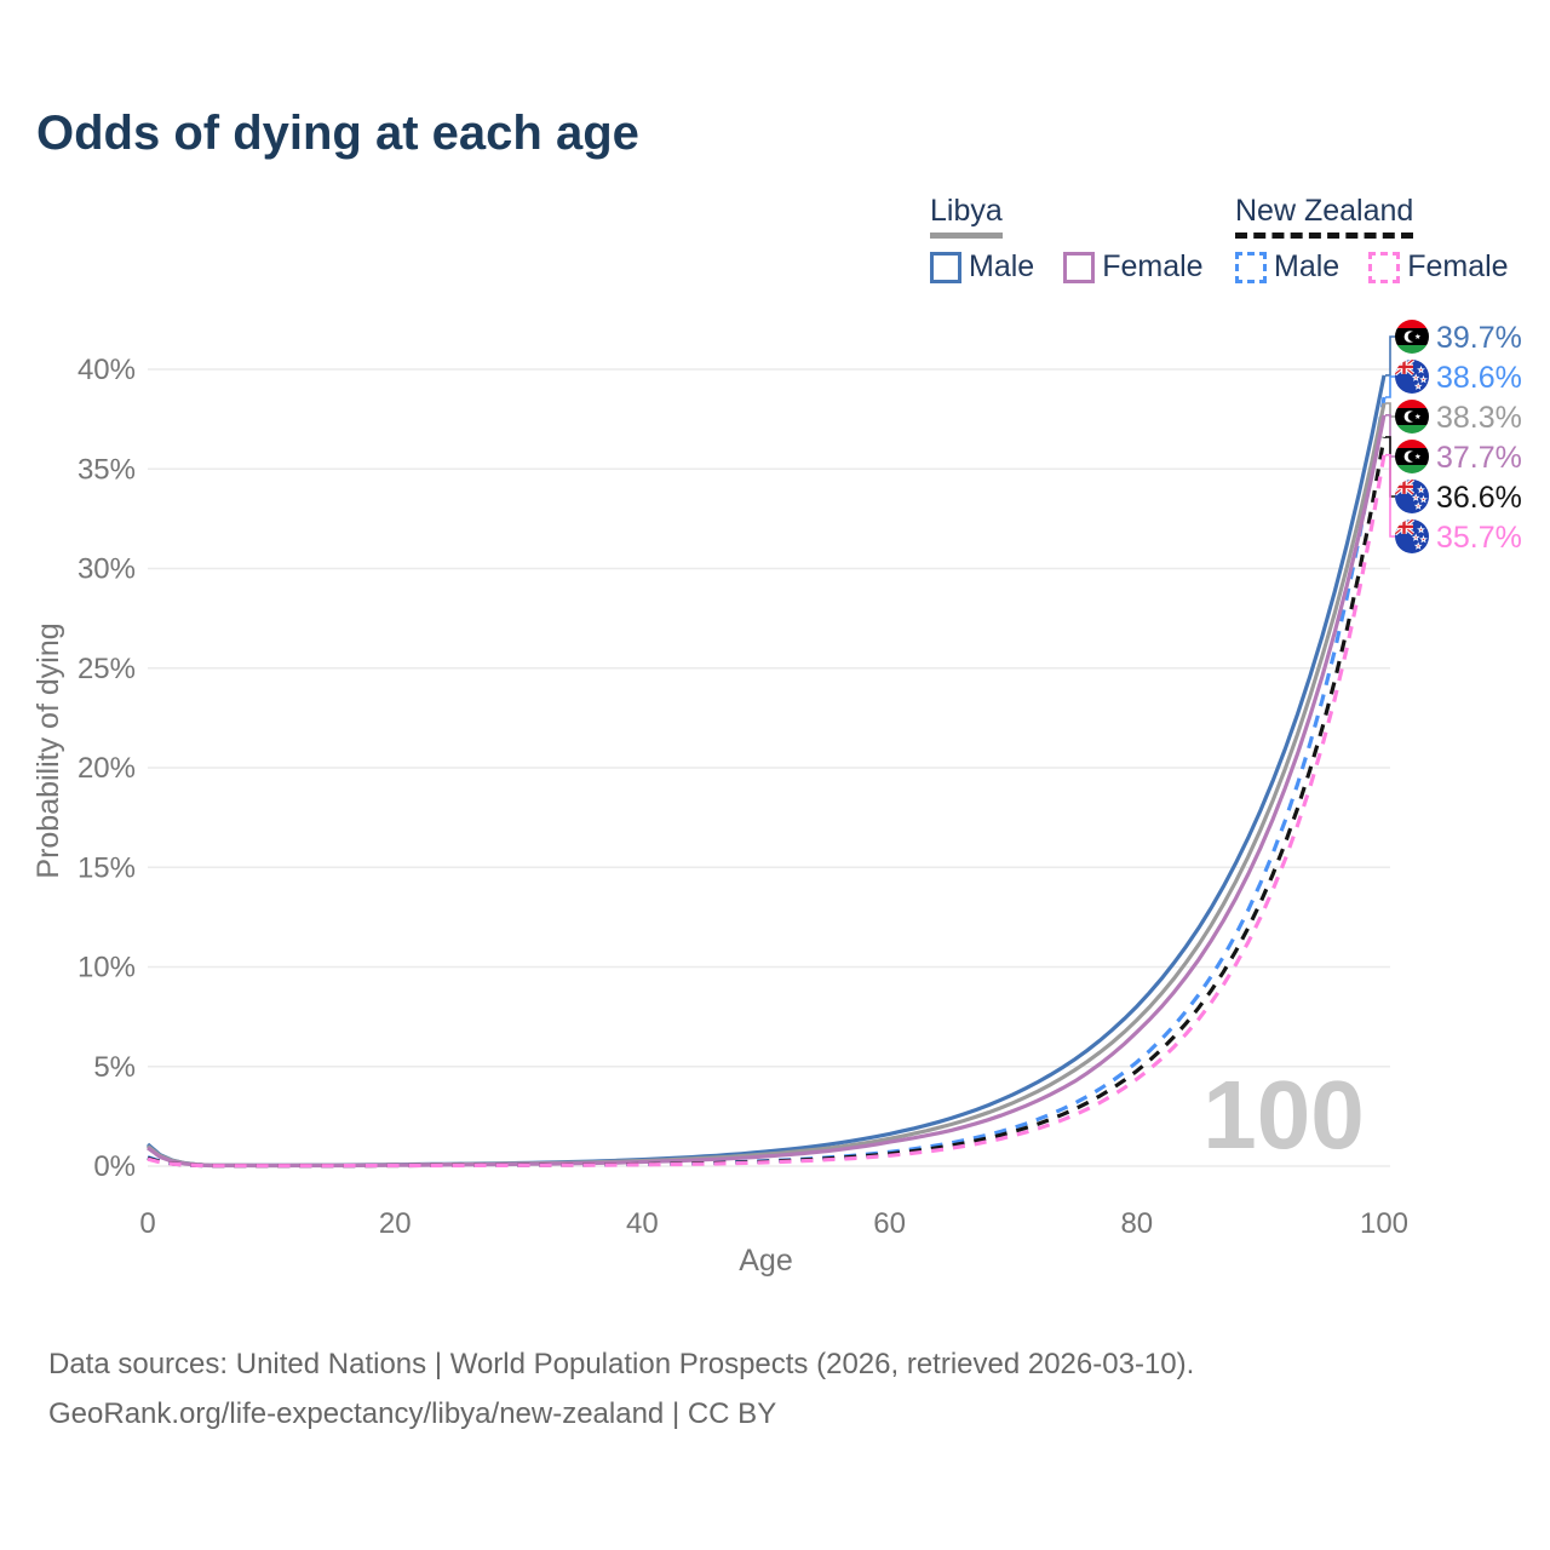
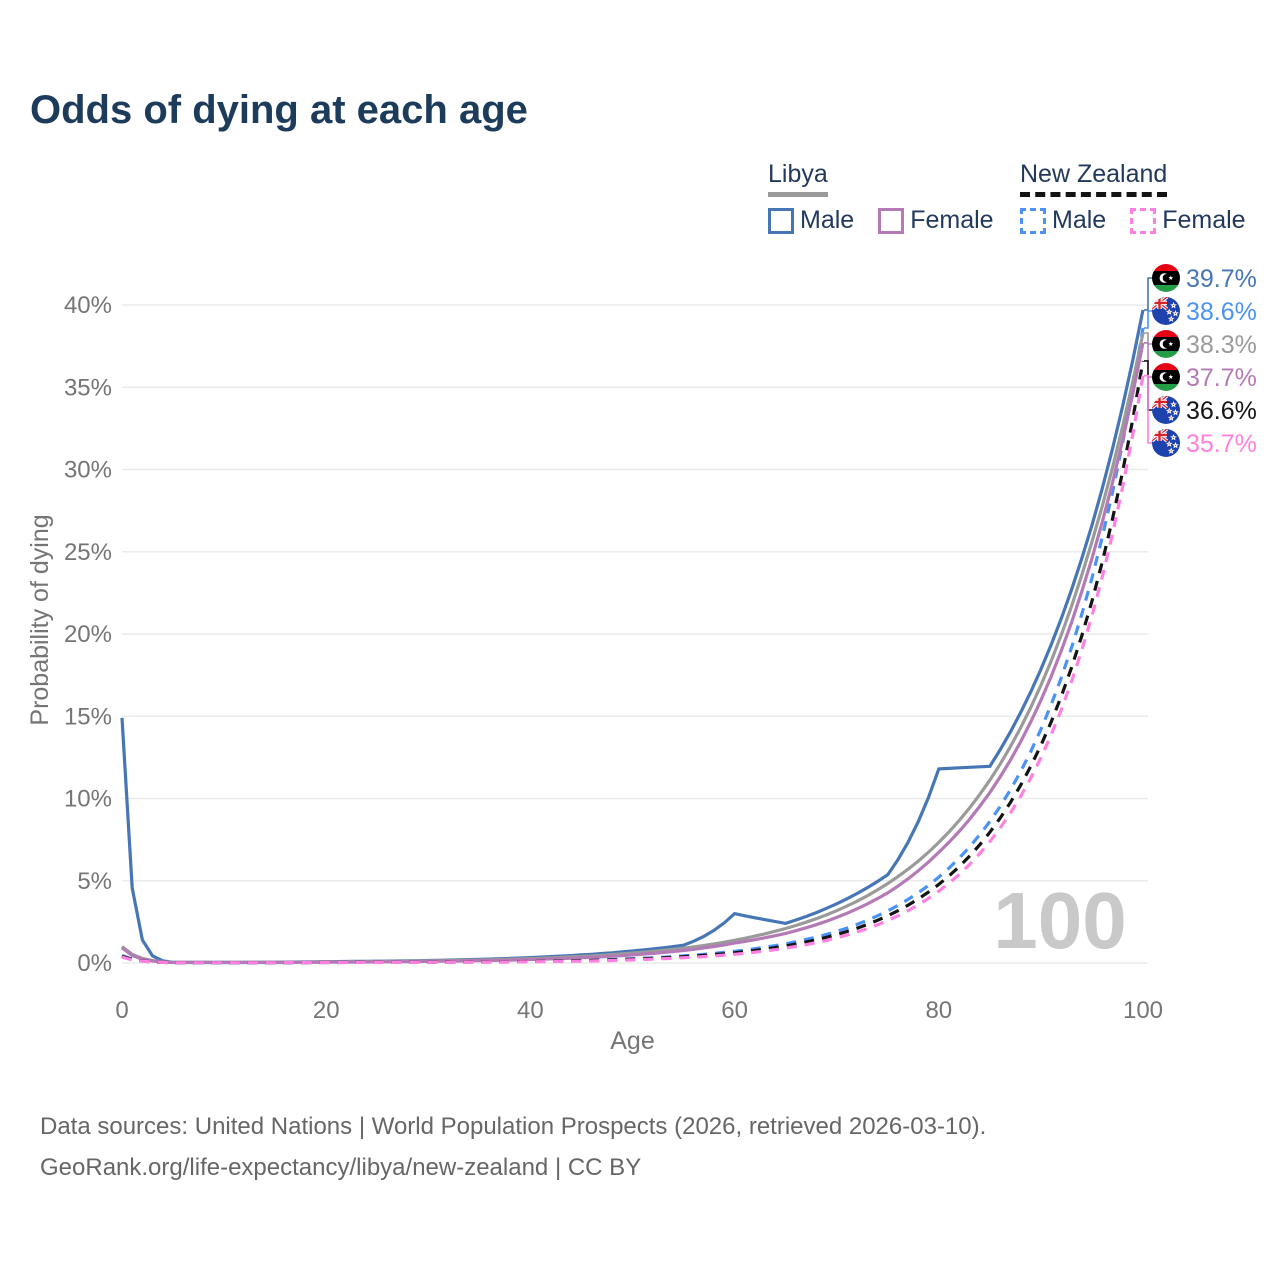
Libya Male/0: 1.1% -> 14.9%
Libya Male/60: 1.6% -> 3.0%
Libya Male/80: 8.0% -> 11.8%
